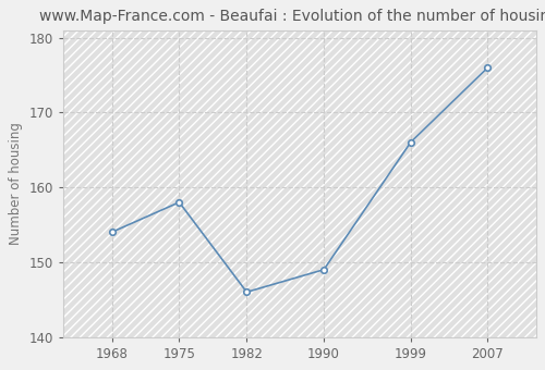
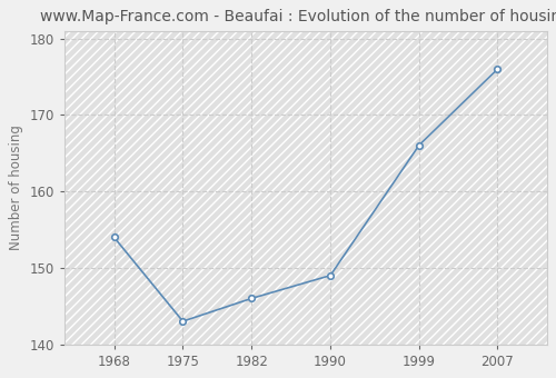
1975: 158 -> 143
